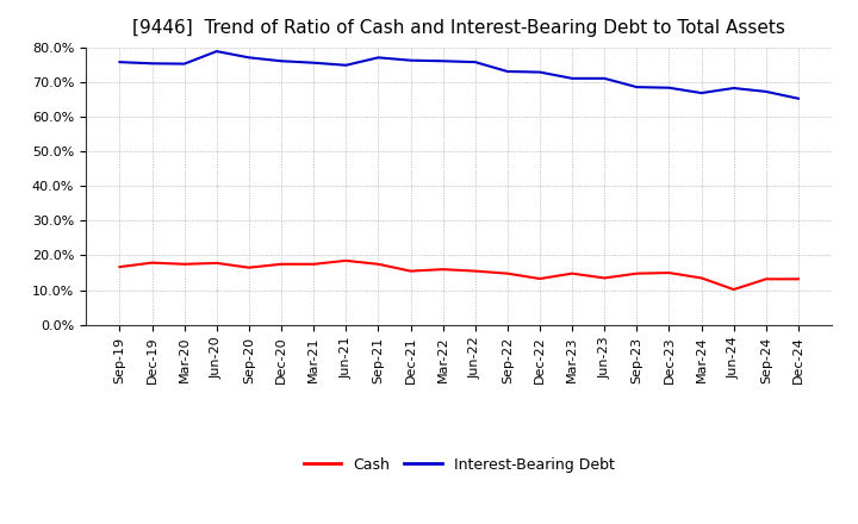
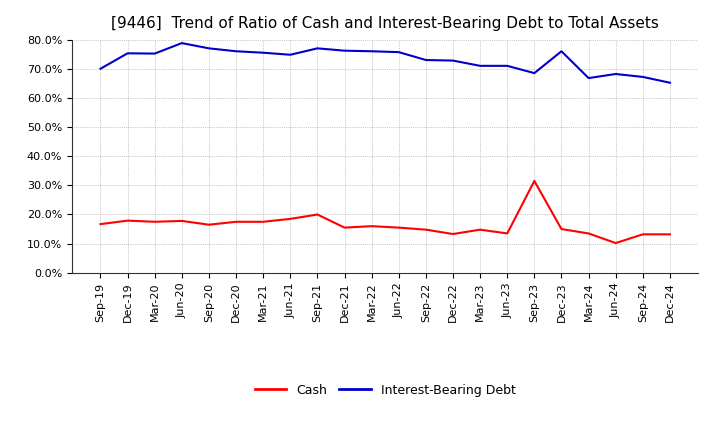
Interest-Bearing Debt/Sep-19: 75.7% -> 70.0%
Cash/Sep-21: 17.5% -> 20.0%
Cash/Sep-23: 14.8% -> 31.5%
Interest-Bearing Debt/Dec-23: 68.3% -> 76.0%
